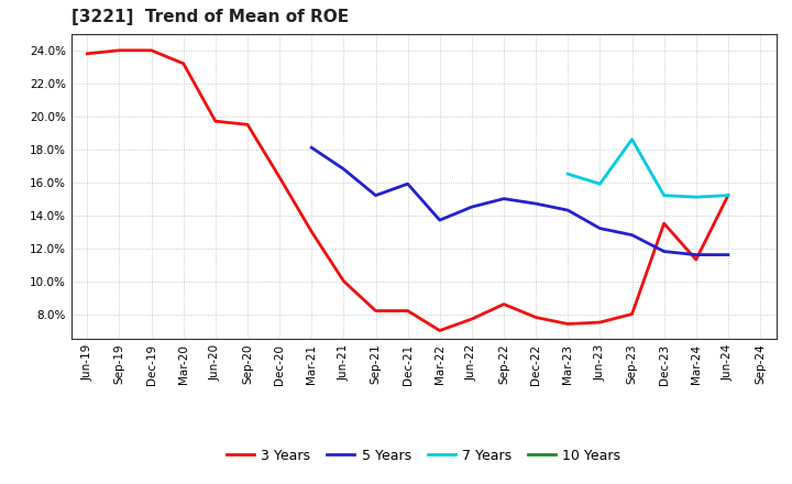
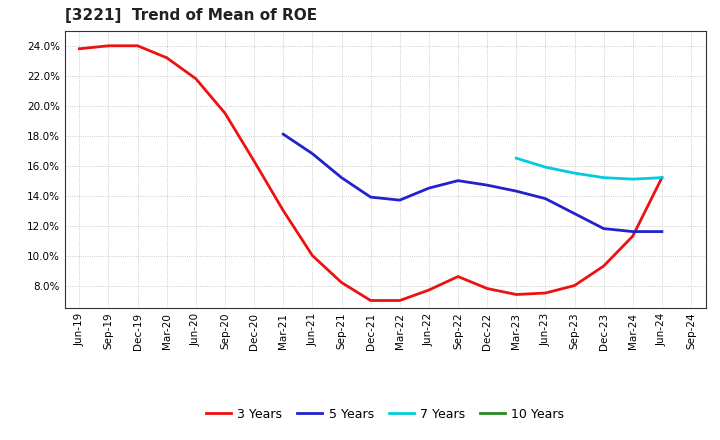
3 Years/Jun-20: 19.7% -> 21.8%
3 Years/Dec-21: 8.2% -> 7.0%
5 Years/Dec-21: 15.9% -> 13.9%
5 Years/Jun-23: 13.2% -> 13.8%
7 Years/Sep-23: 18.6% -> 15.5%
3 Years/Dec-23: 13.5% -> 9.3%
